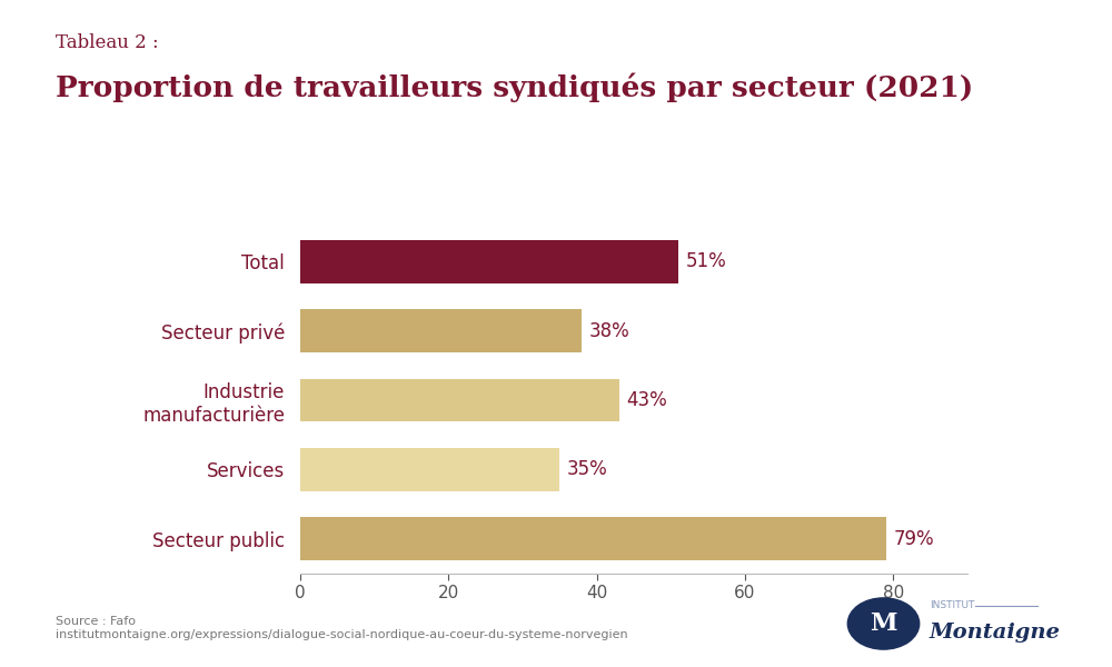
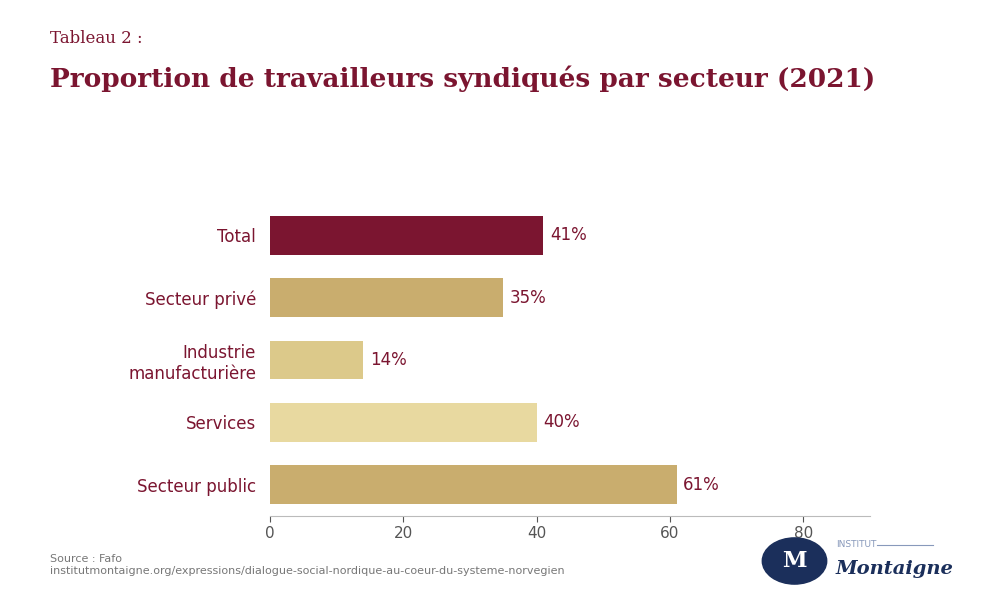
Total: 51% -> 41%
Secteur privé: 38% -> 35%
Industrie manufacturière: 43% -> 14%
Services: 35% -> 40%
Secteur public: 79% -> 61%
